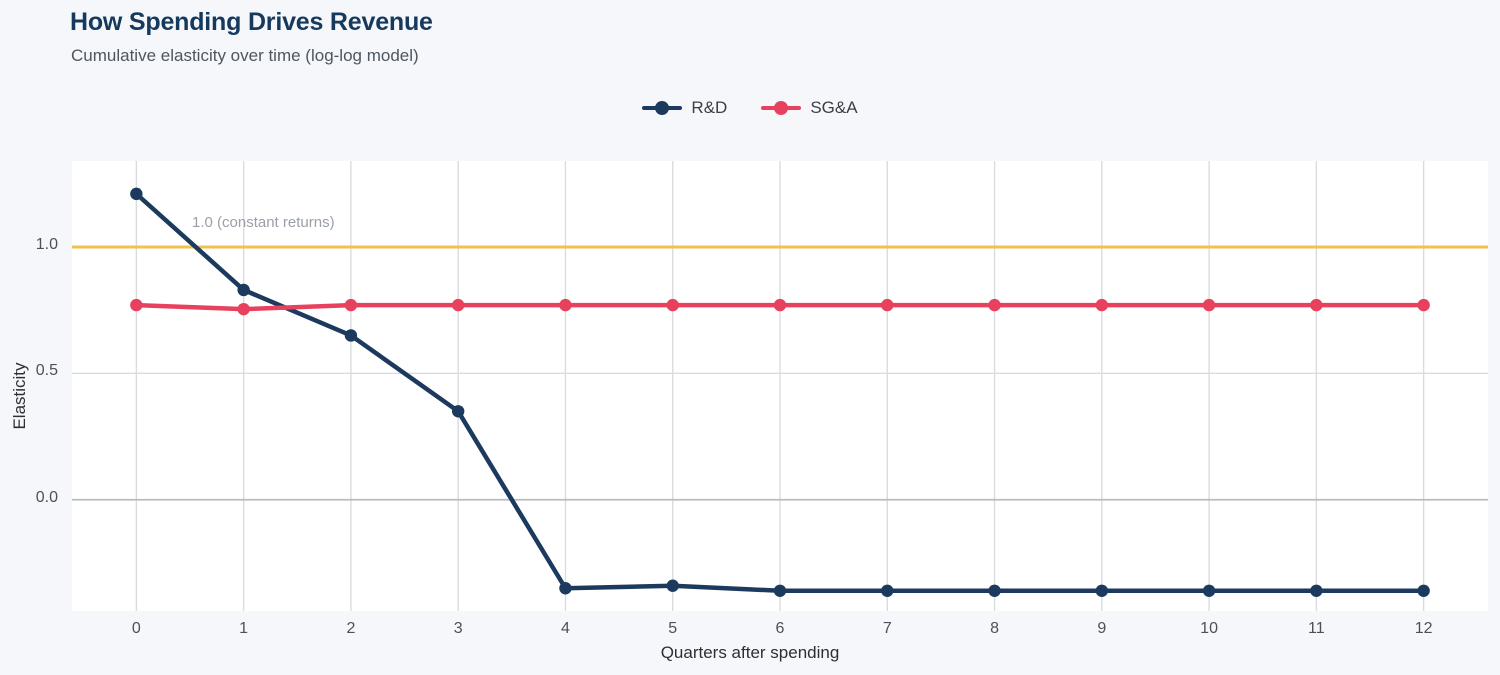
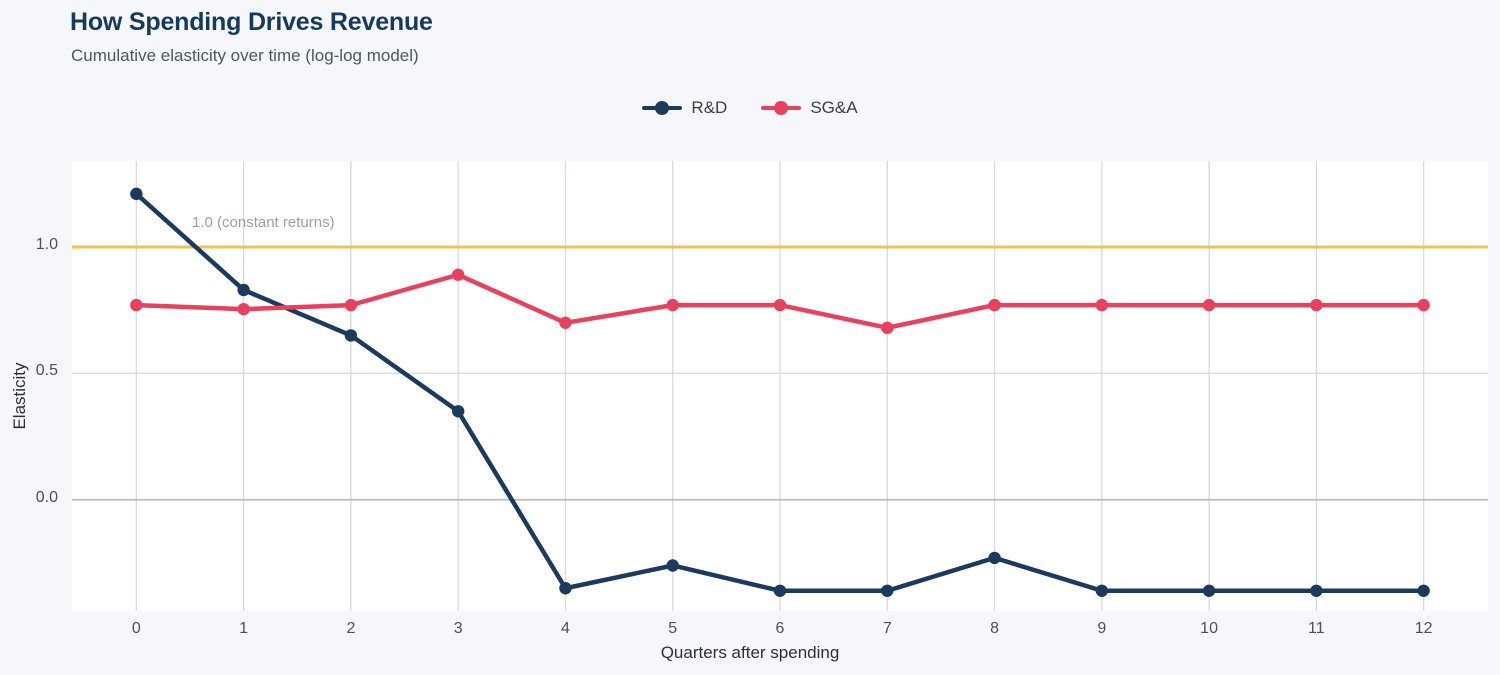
SG&A/3: 0.77 -> 0.89
SG&A/4: 0.77 -> 0.70
R&D/5: -0.34 -> -0.26
SG&A/7: 0.77 -> 0.68
R&D/8: -0.36 -> -0.23
